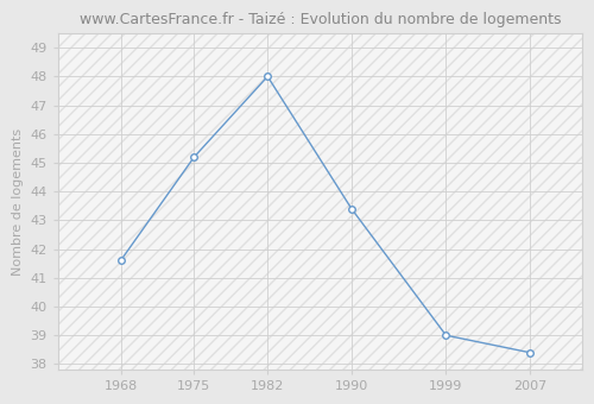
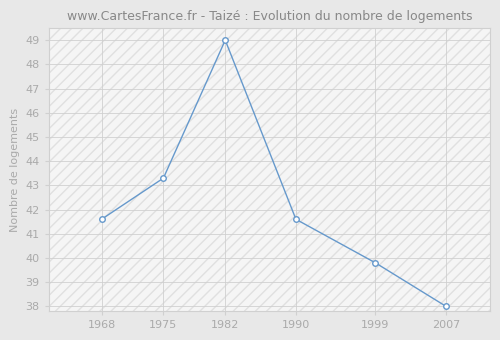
1975: 45.2 -> 43.3
1982: 48.0 -> 49.0
1990: 43.4 -> 41.6
1999: 39.0 -> 39.8
2007: 38.4 -> 38.0
